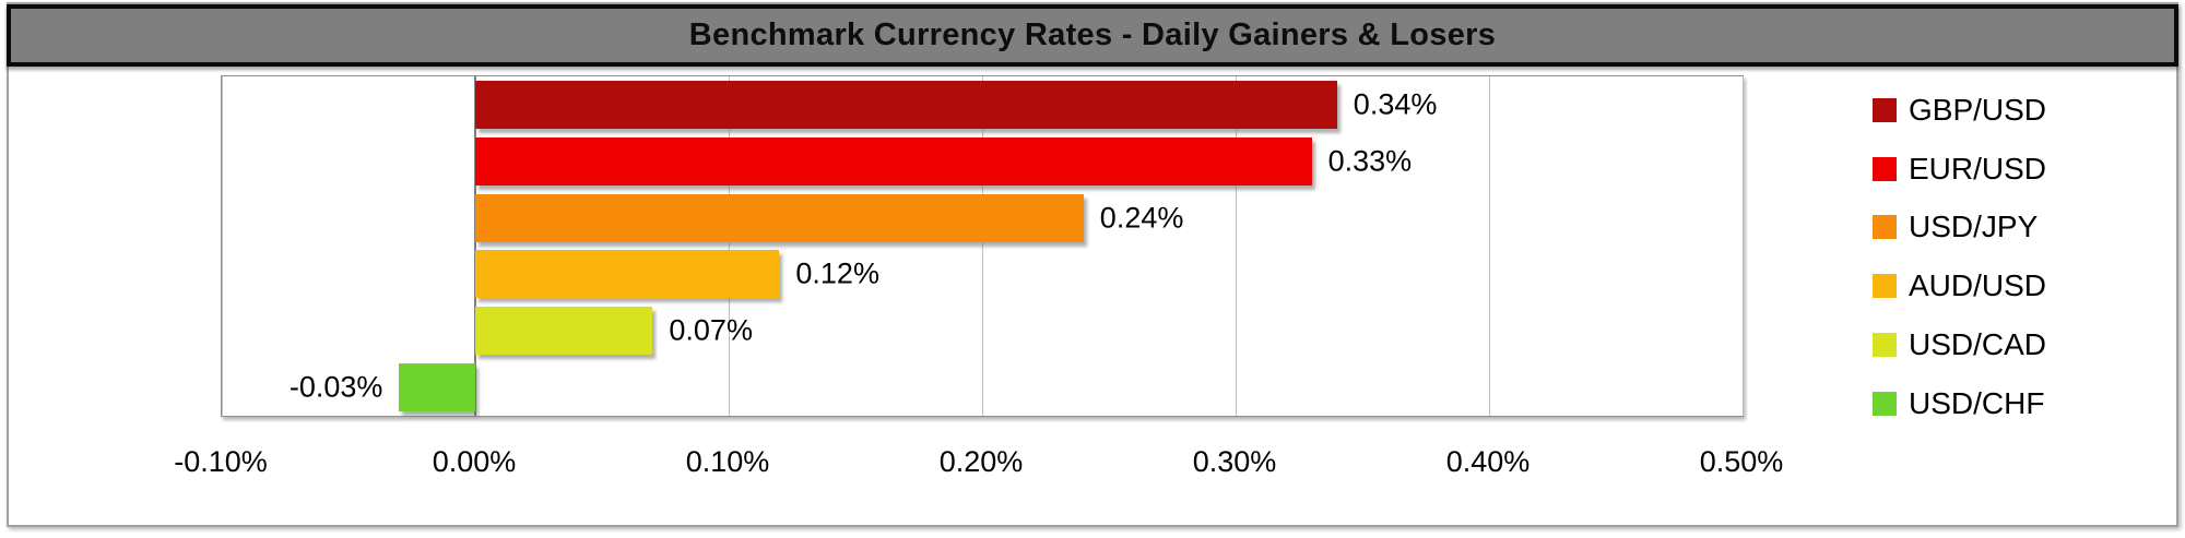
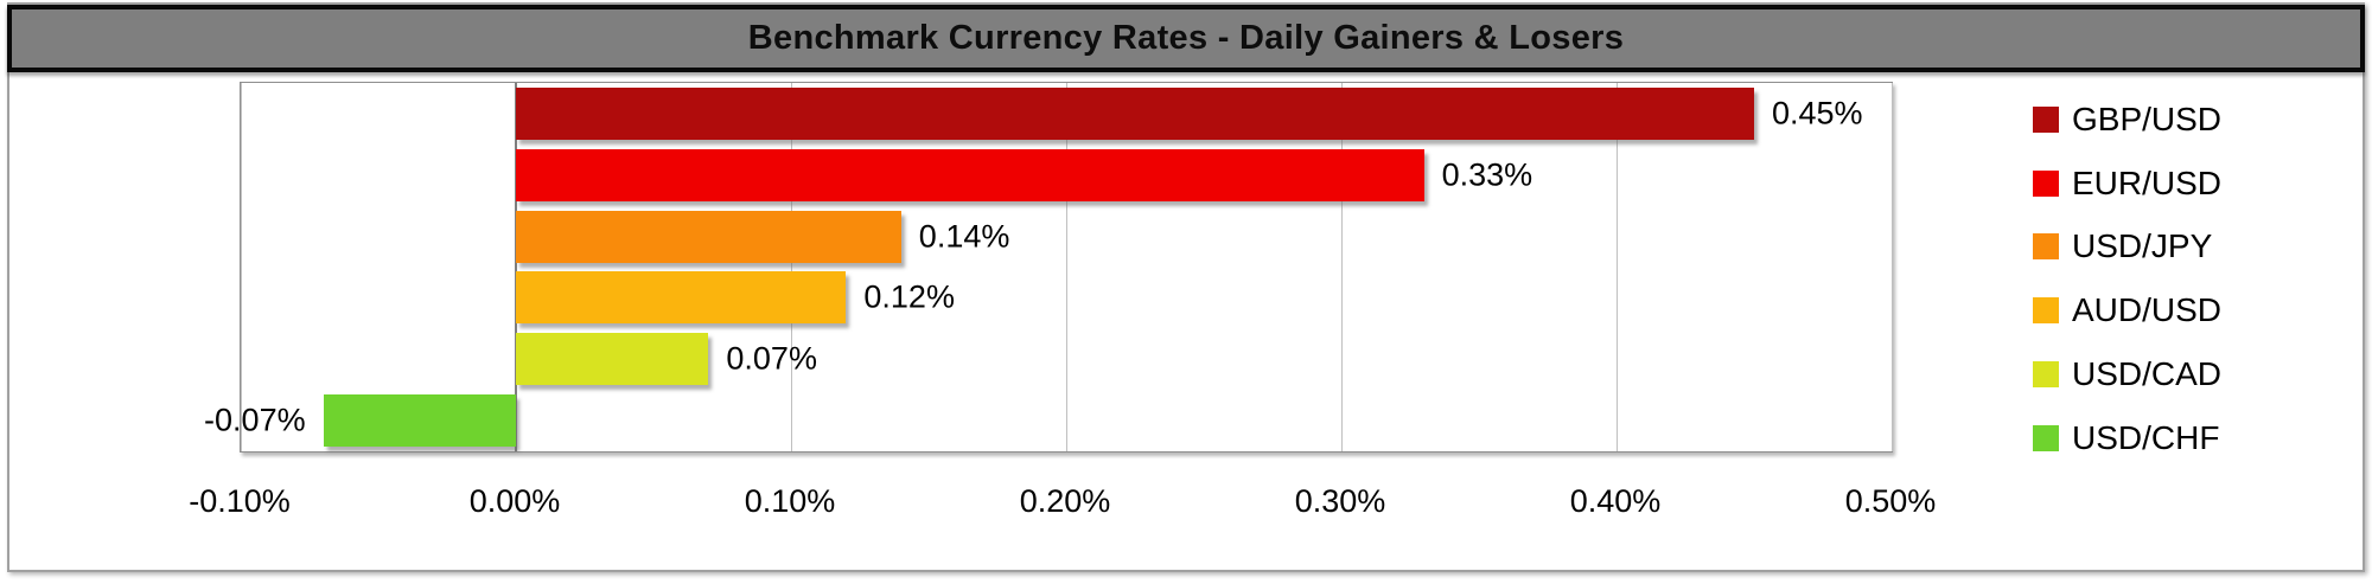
GBP/USD: 0.34% -> 0.45%
USD/JPY: 0.24% -> 0.14%
USD/CHF: -0.03% -> -0.07%
